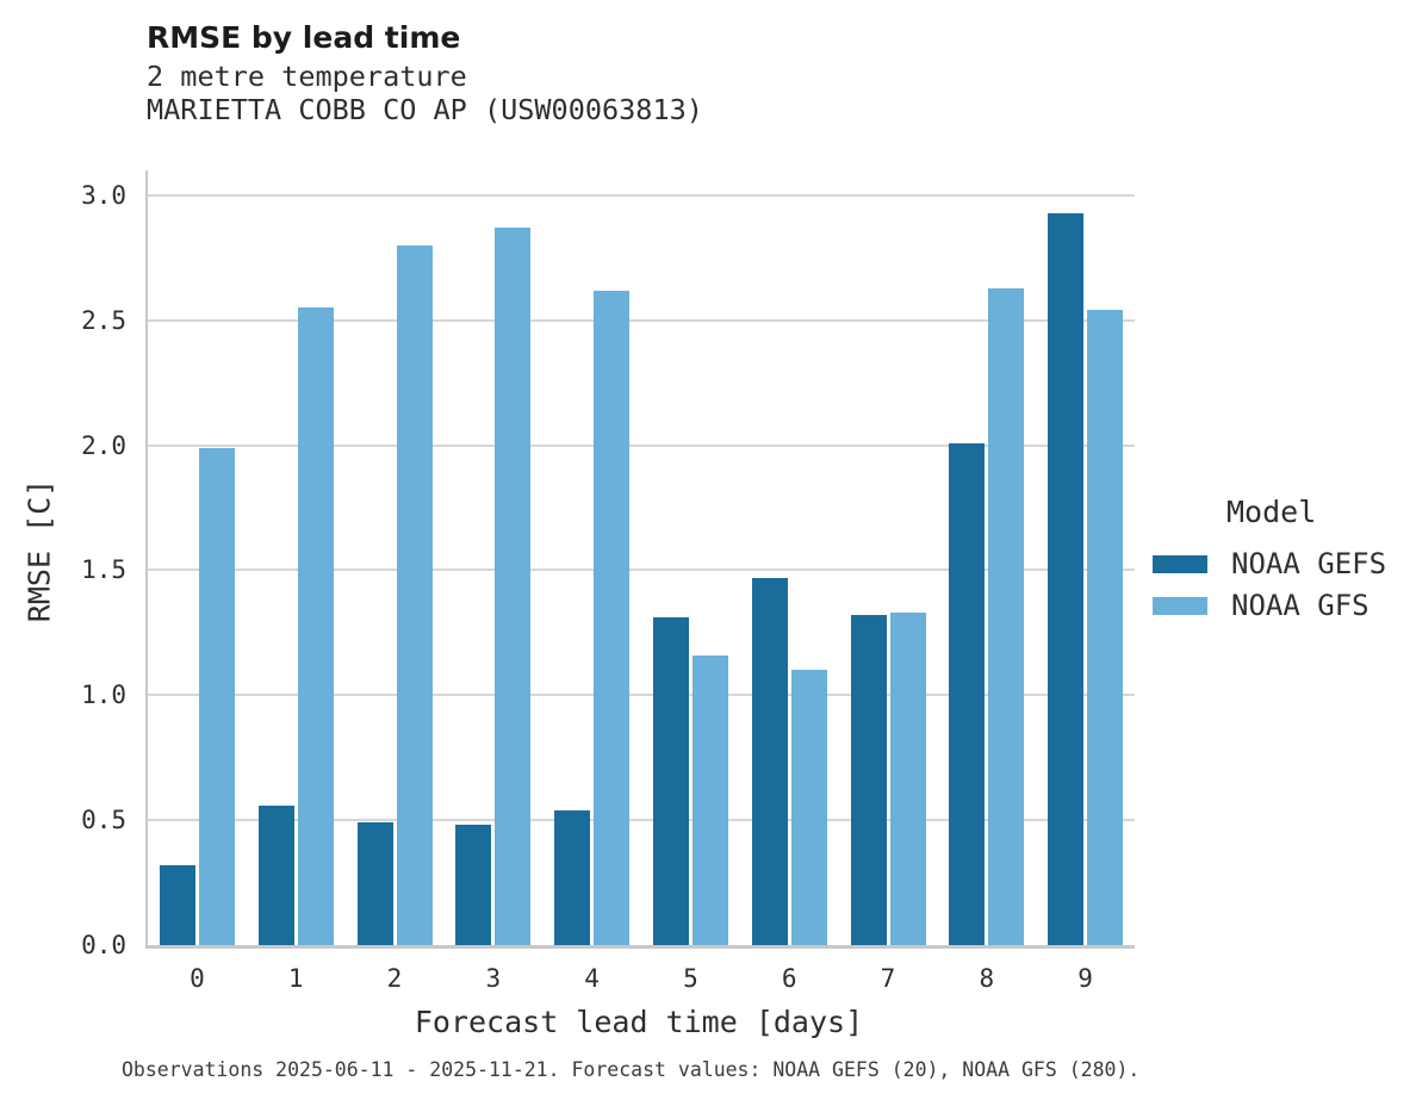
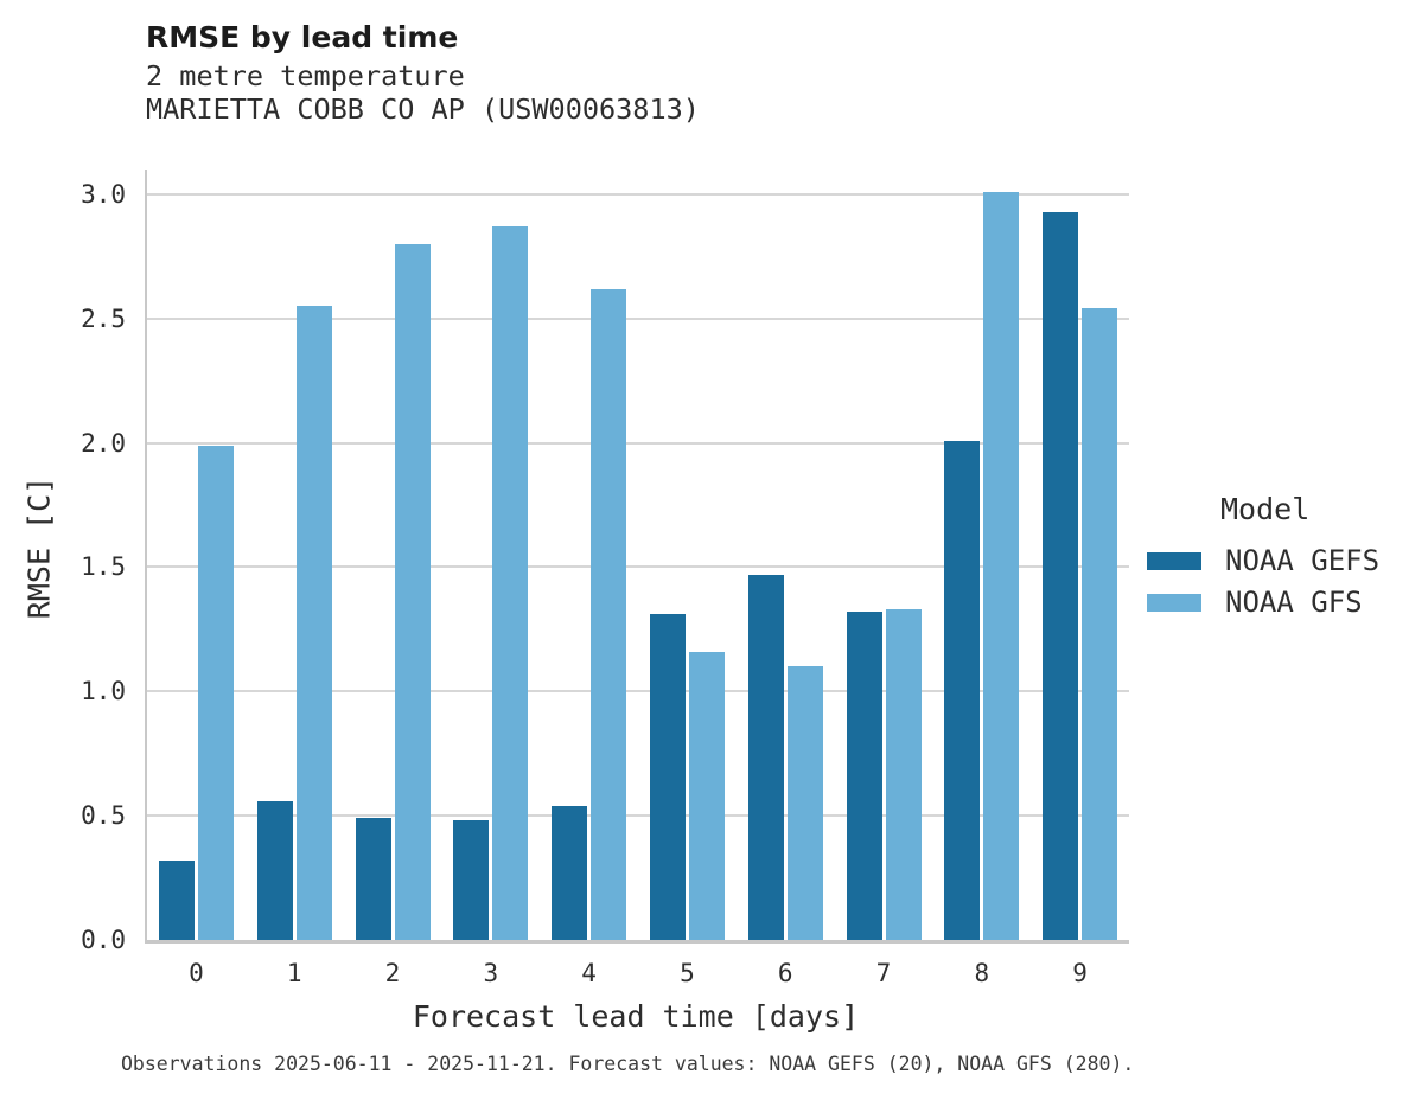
NOAA GFS/8: 2.63 -> 3.01
